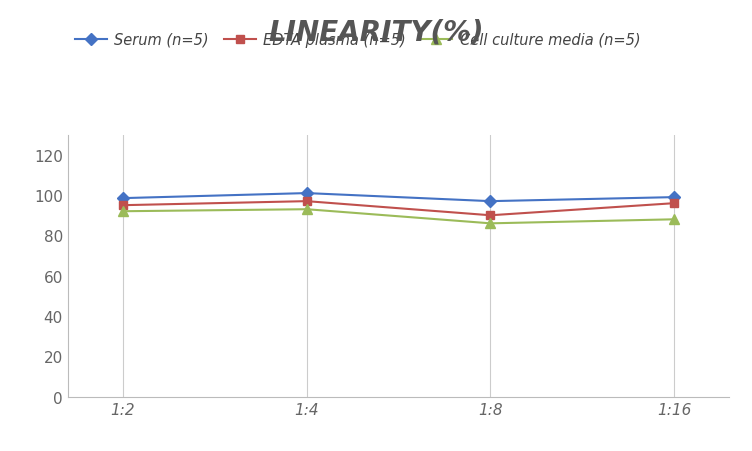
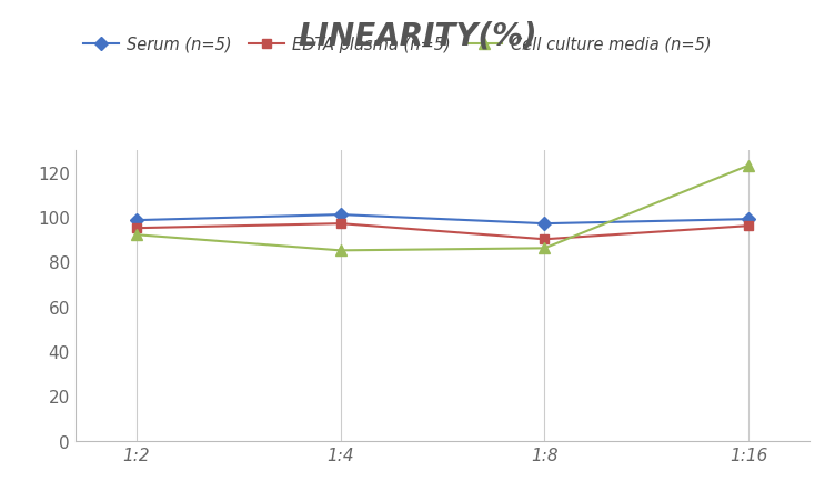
Cell culture media (n=5)/1:4: 93 -> 85
Cell culture media (n=5)/1:16: 88 -> 123
